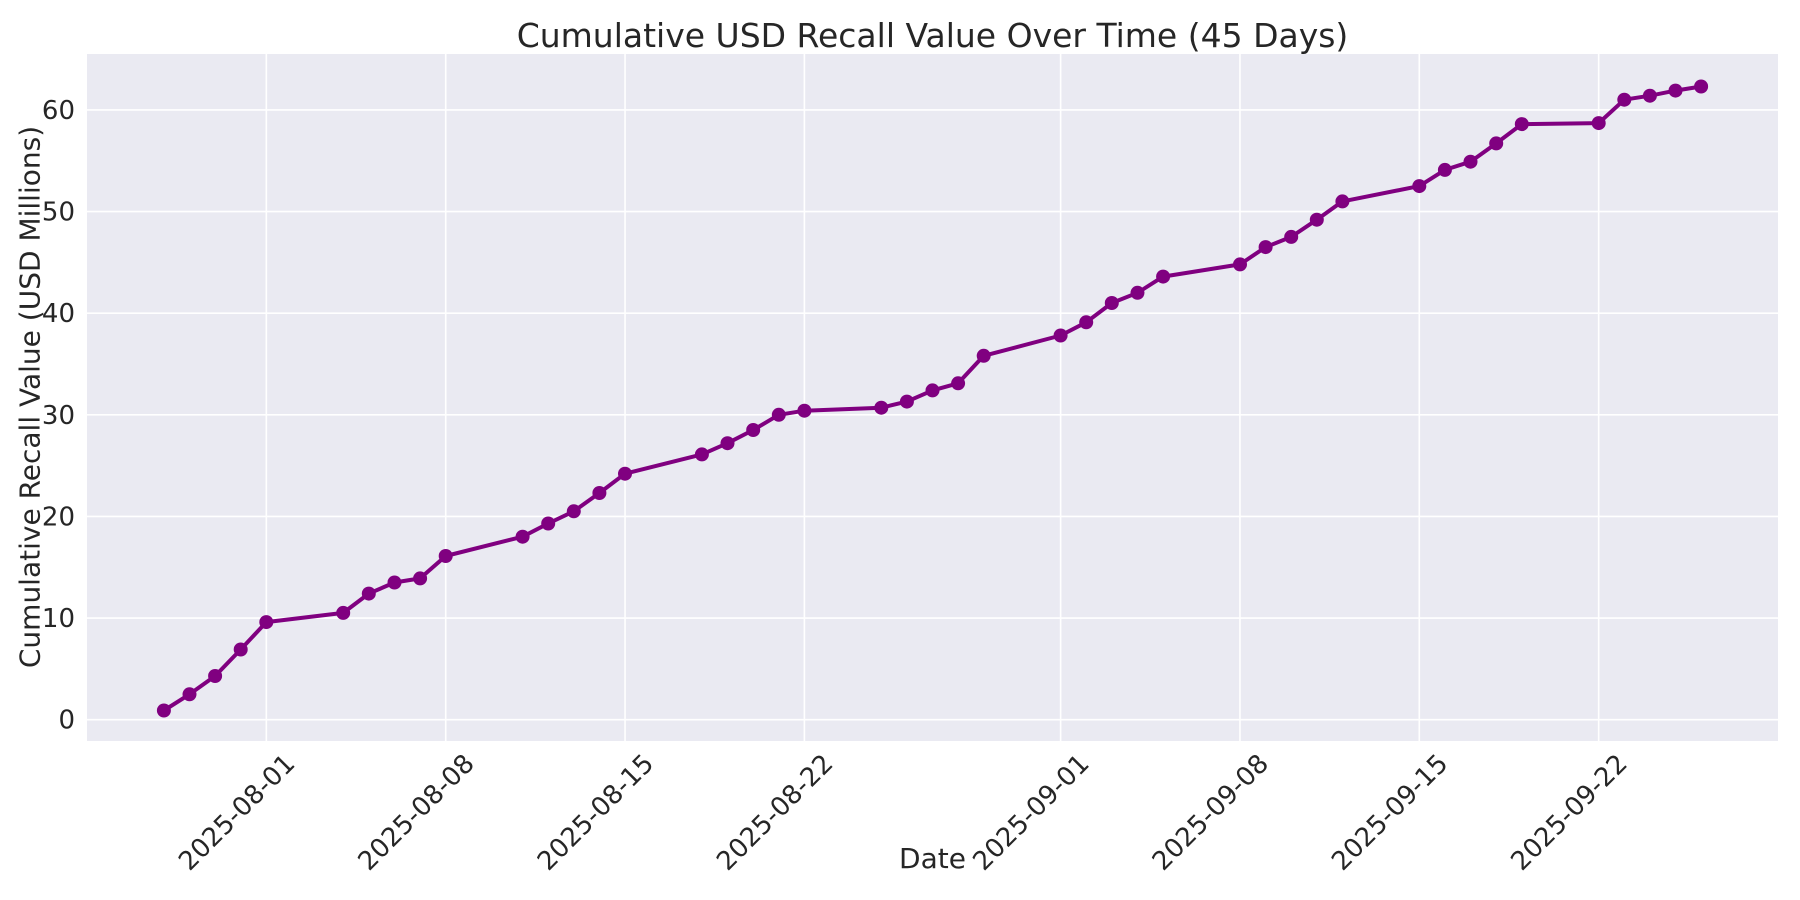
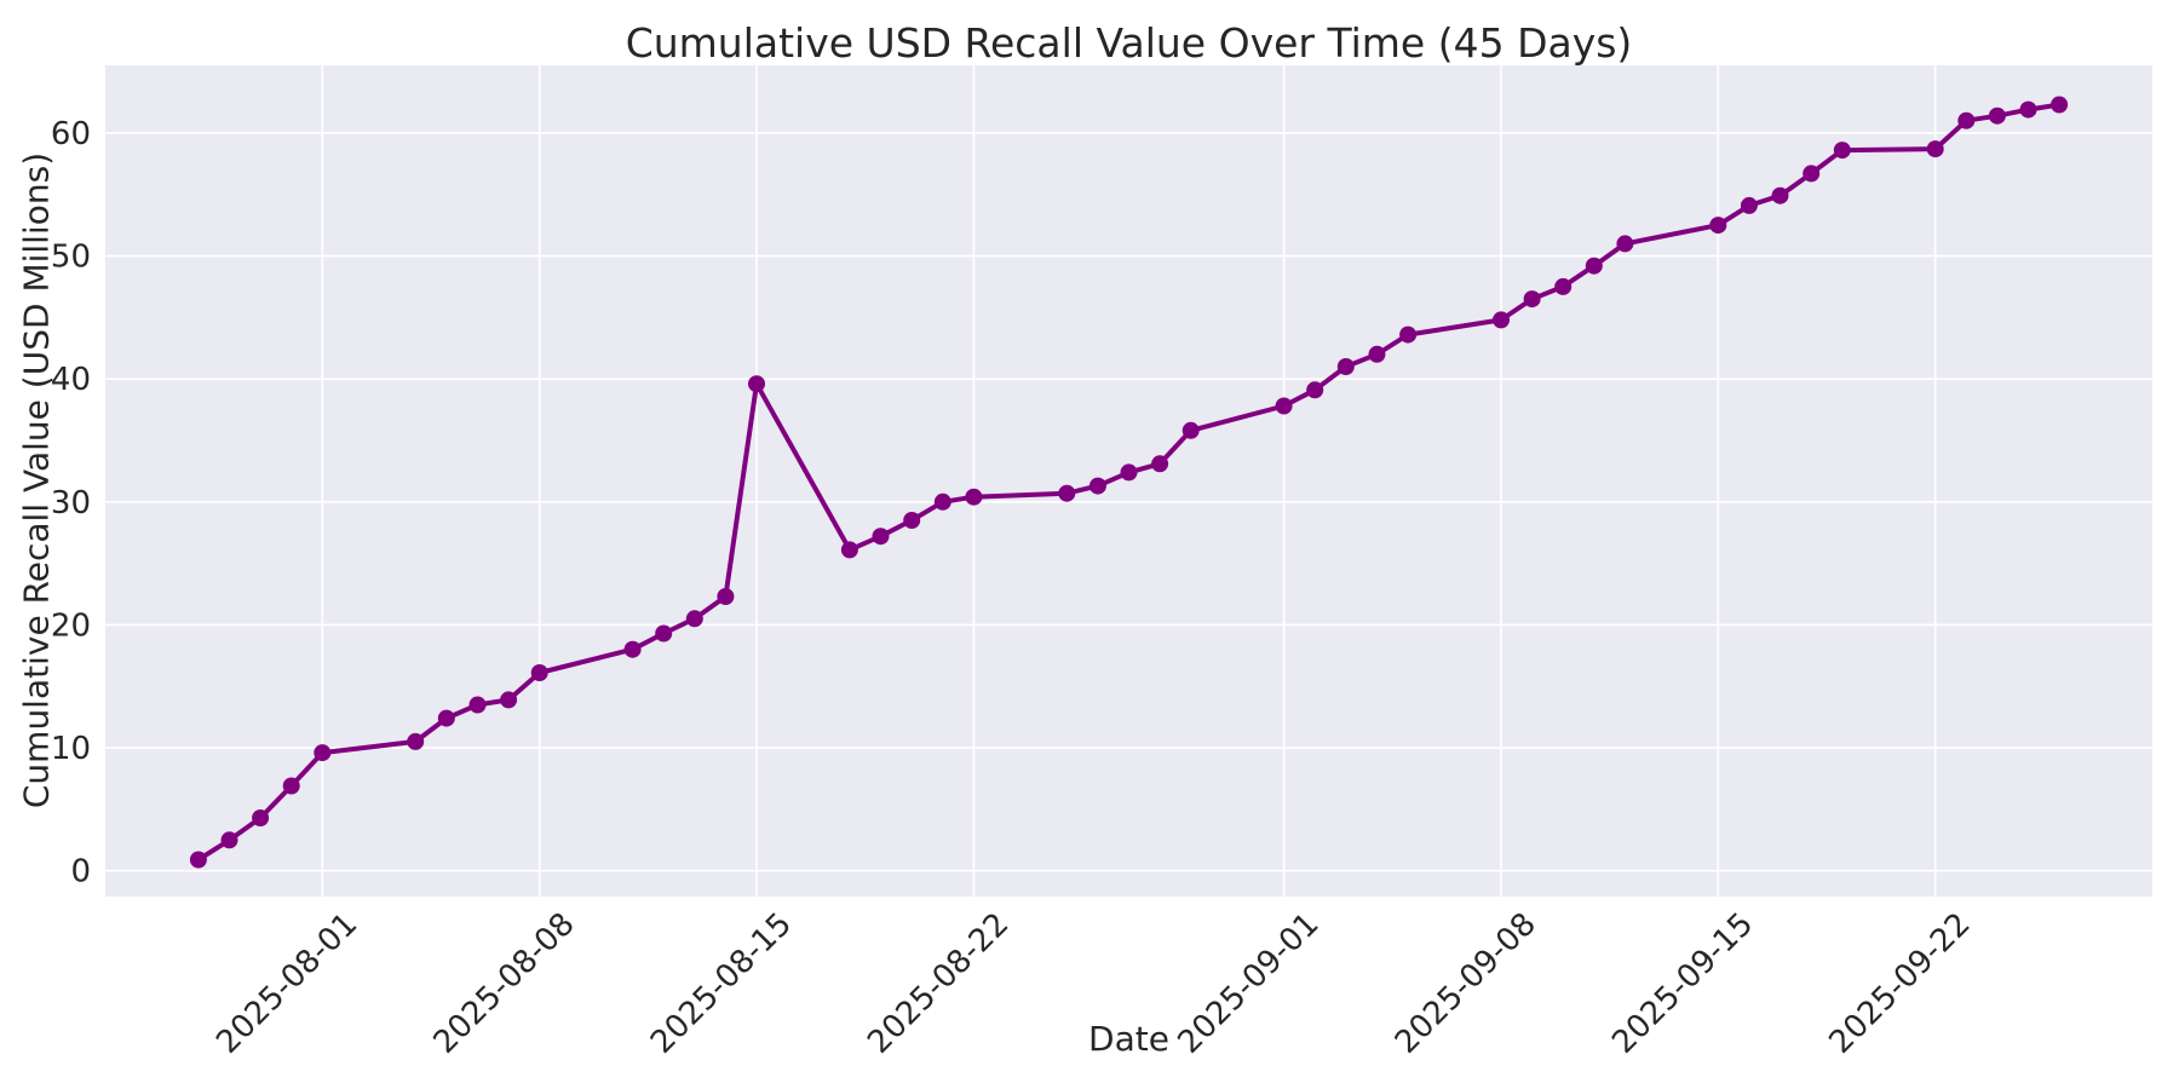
2025-08-15: 24.2 -> 39.6
